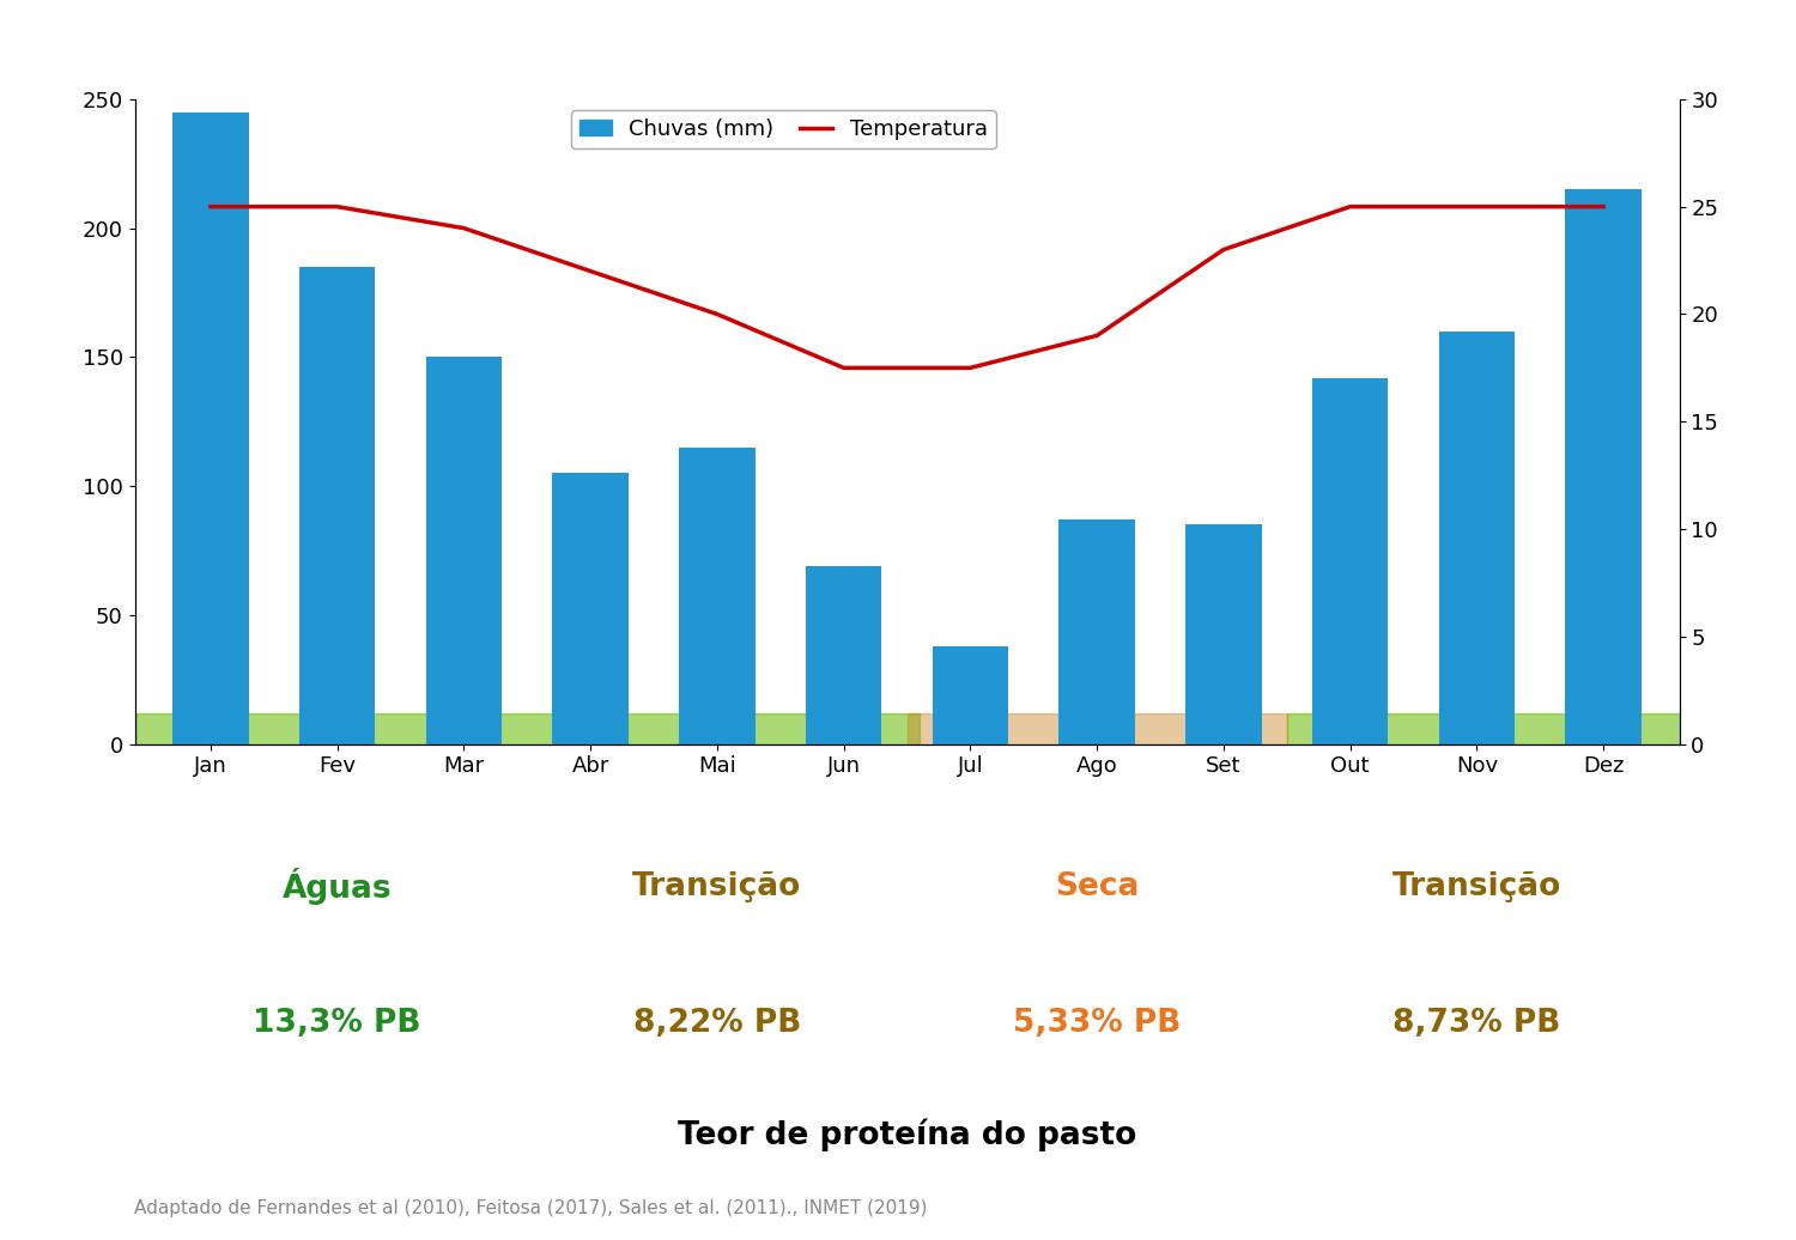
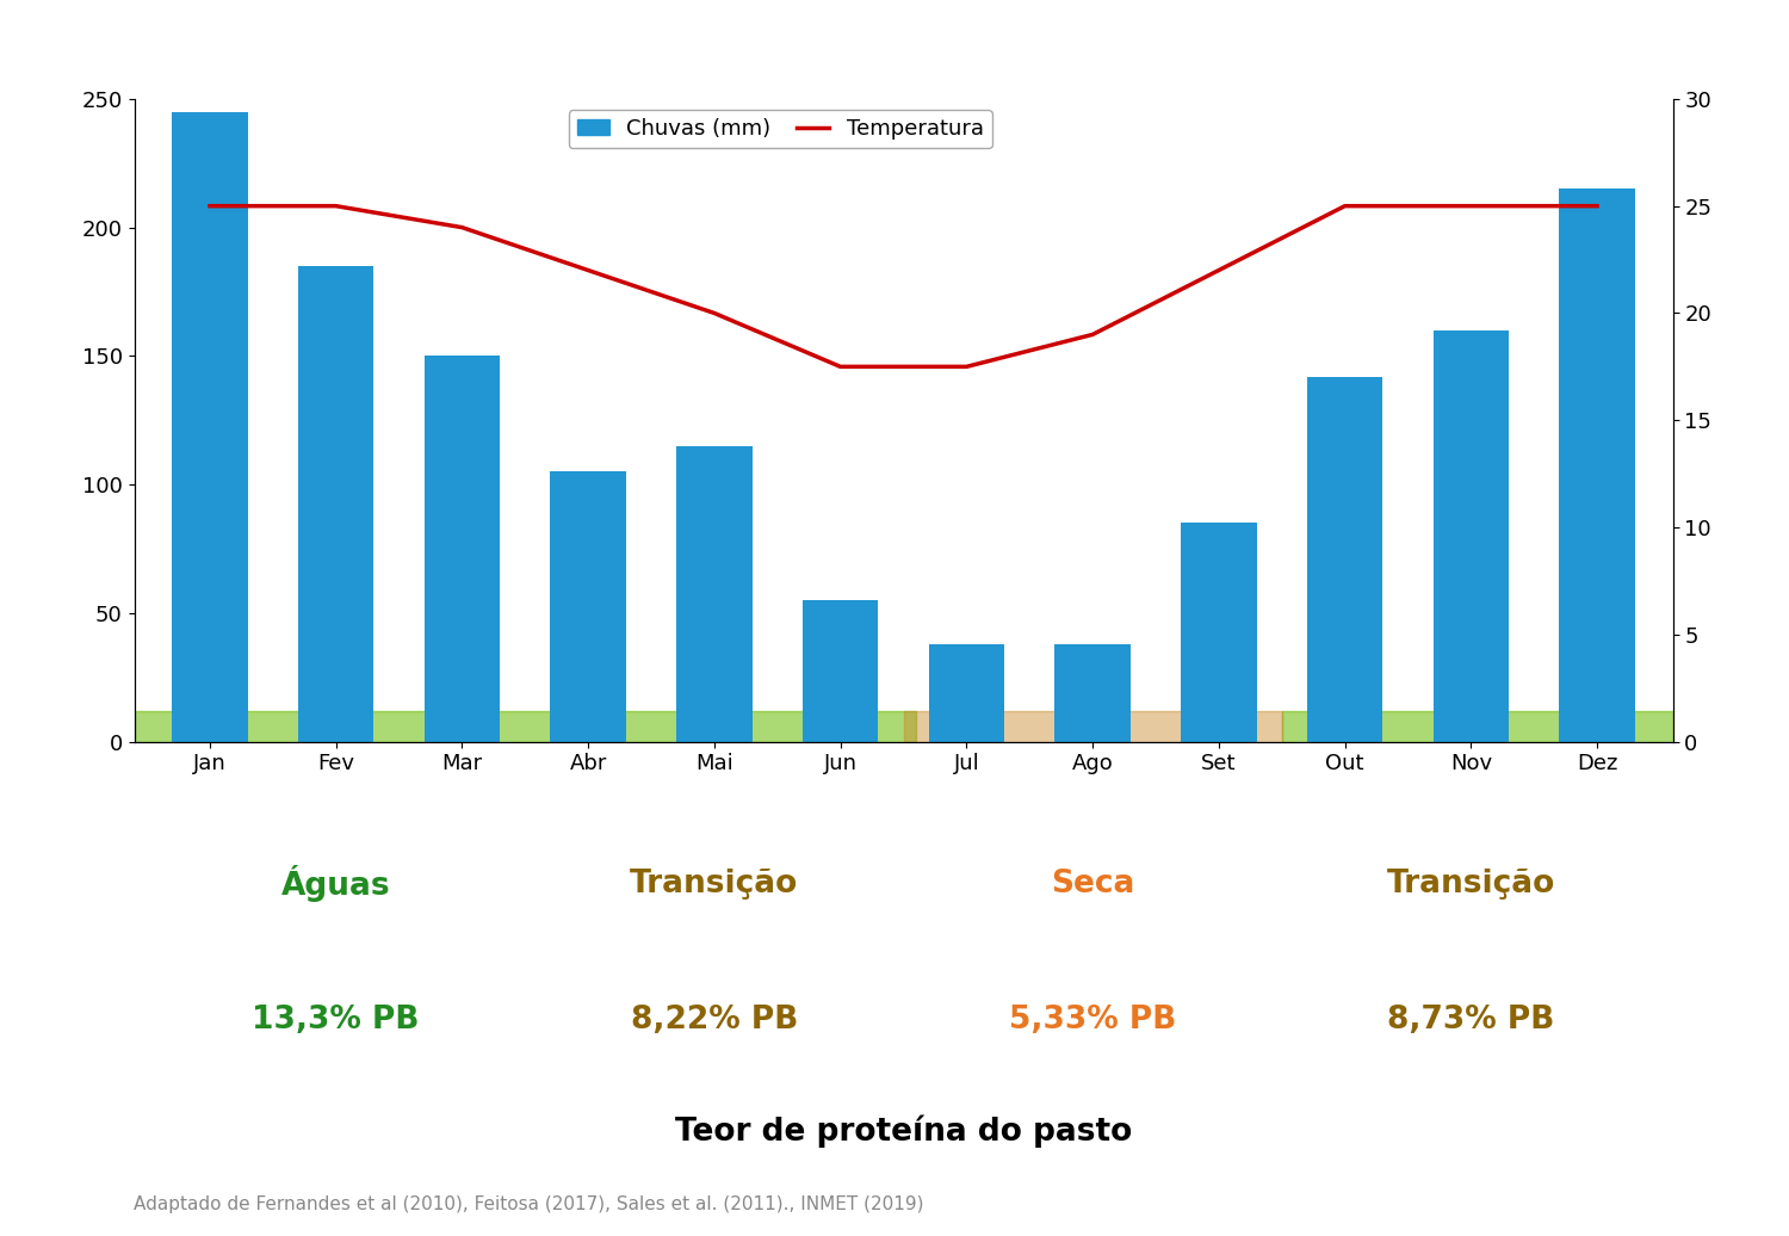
Chuvas (mm)/Jun: 69 -> 55
Chuvas (mm)/Ago: 87 -> 38
Temperatura/Set: 23.0 -> 22.0
